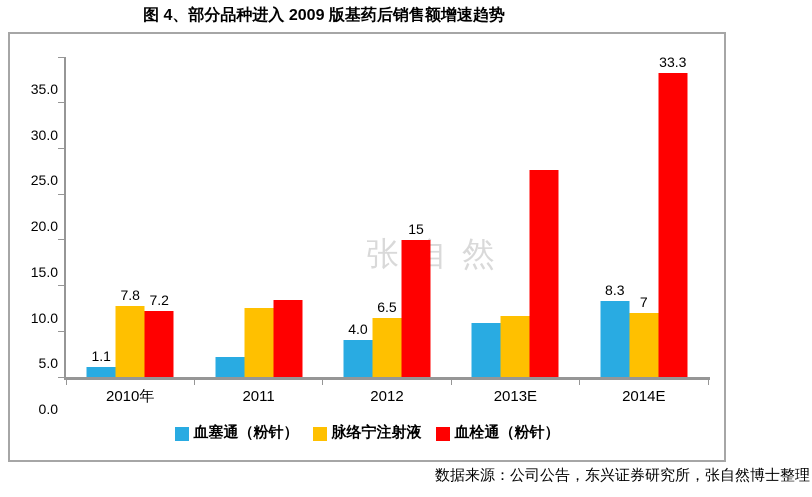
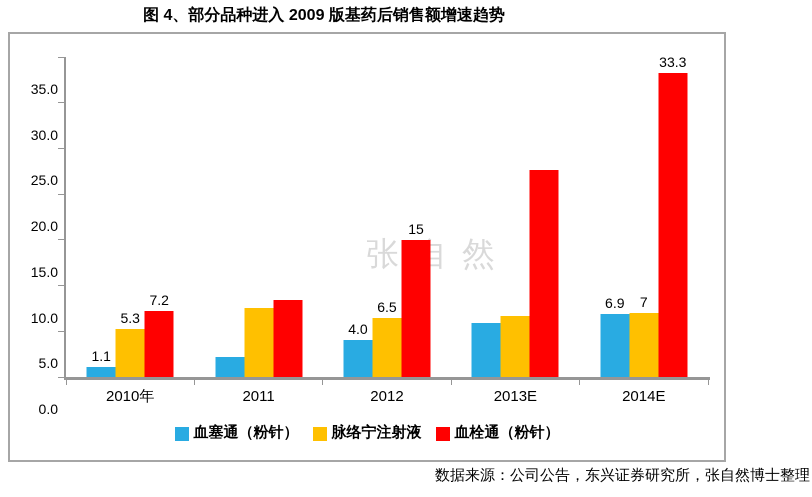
脉络宁注射液/2010年: 7.8 -> 5.3
血塞通（粉针）/2014E: 8.3 -> 6.9
